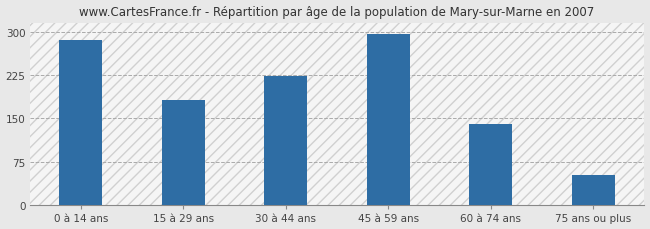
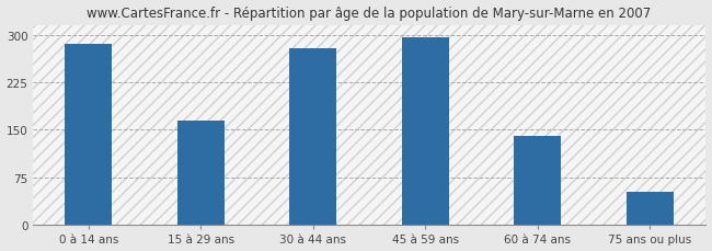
15 à 29 ans: 182 -> 164
30 à 44 ans: 224 -> 278
